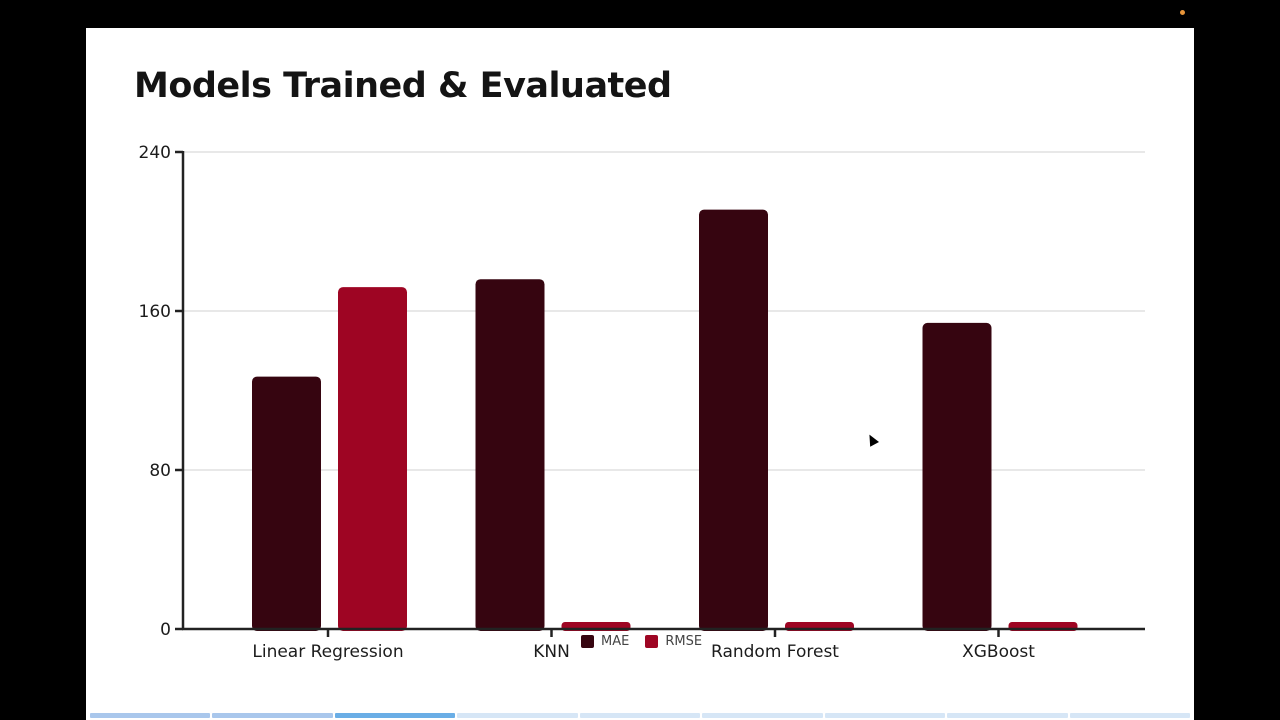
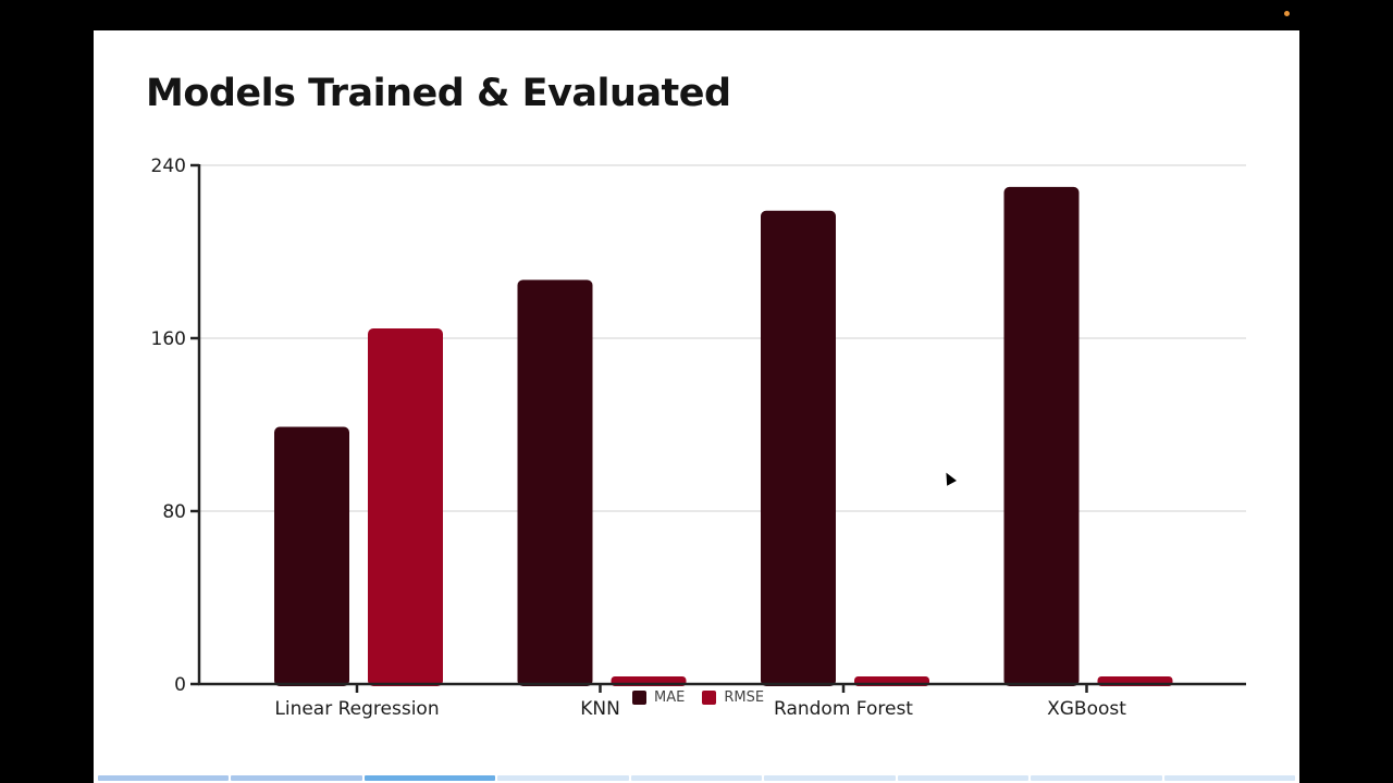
MAE/Linear Regression: 127 -> 119
RMSE/Linear Regression: 172 -> 164
MAE/KNN: 176 -> 187
MAE/Random Forest: 211 -> 219
MAE/XGBoost: 154 -> 230
